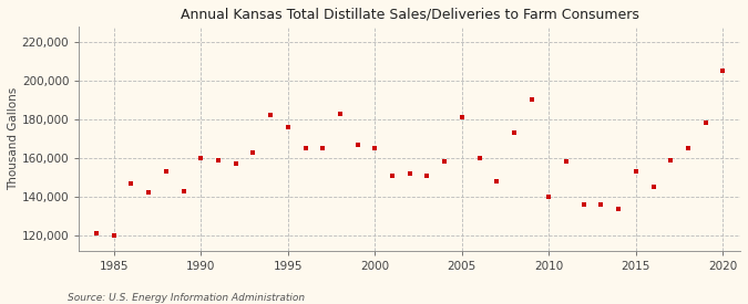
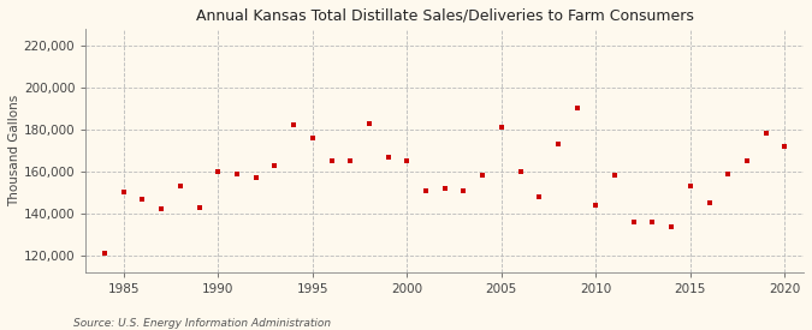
1985: 120,000 -> 150,000
2010: 140,000 -> 144,000
2020: 205,000 -> 172,000
